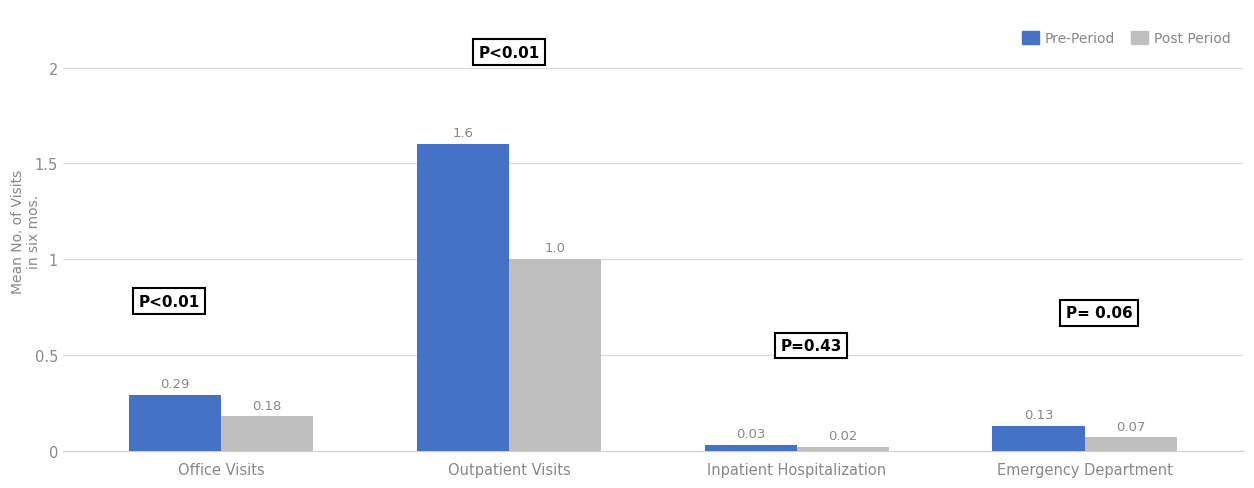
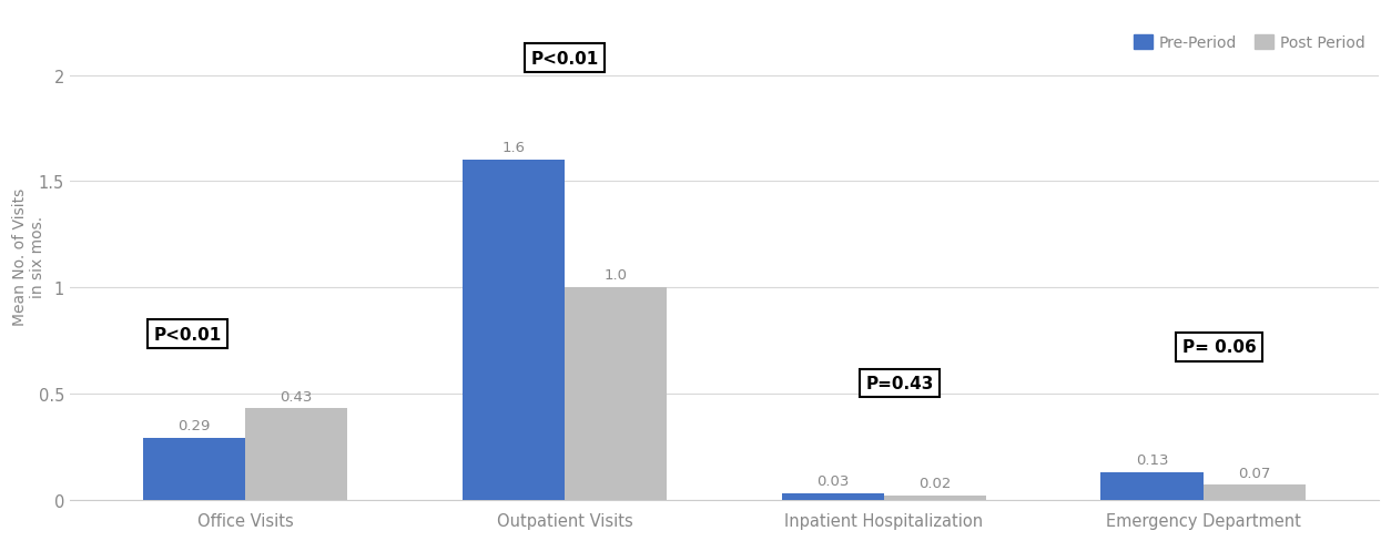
Post Period/Office Visits: 0.18 -> 0.43
